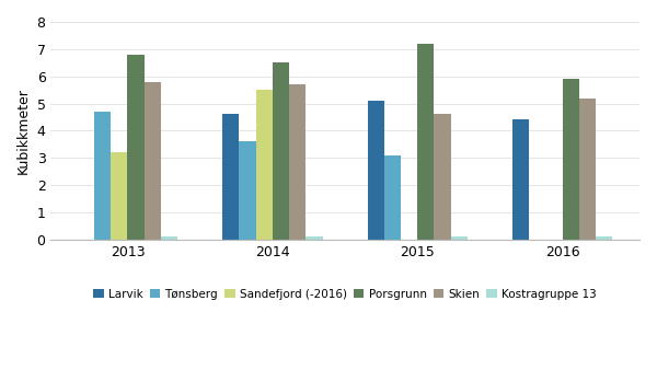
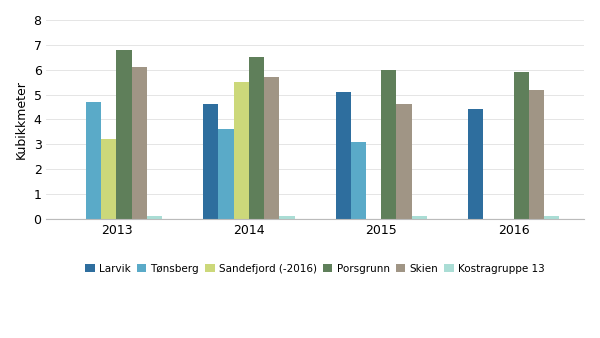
Skien/2013: 5.8 -> 6.1
Porsgrunn/2015: 7.2 -> 6.0
